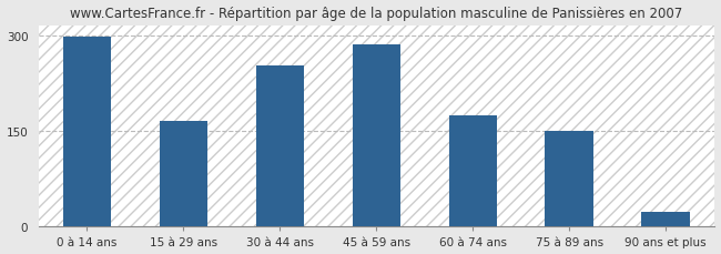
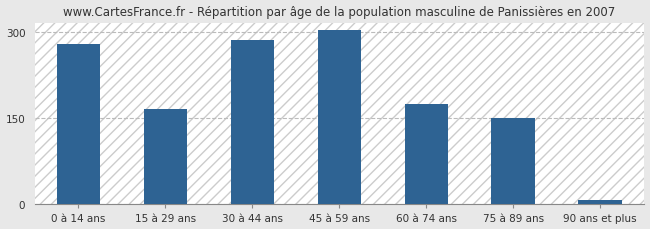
0 à 14 ans: 298 -> 278
30 à 44 ans: 252 -> 285
45 à 59 ans: 286 -> 302
90 ans et plus: 24 -> 8
